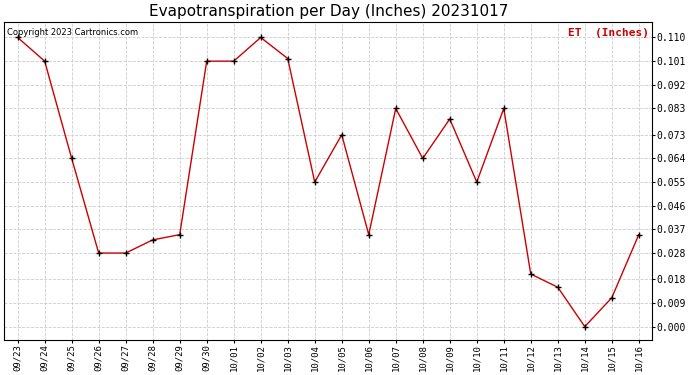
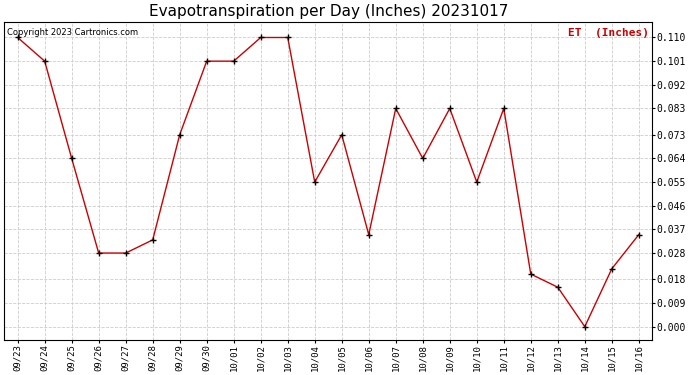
09/29: 0.035 -> 0.073
10/03: 0.102 -> 0.110
10/09: 0.079 -> 0.083
10/15: 0.011 -> 0.022
